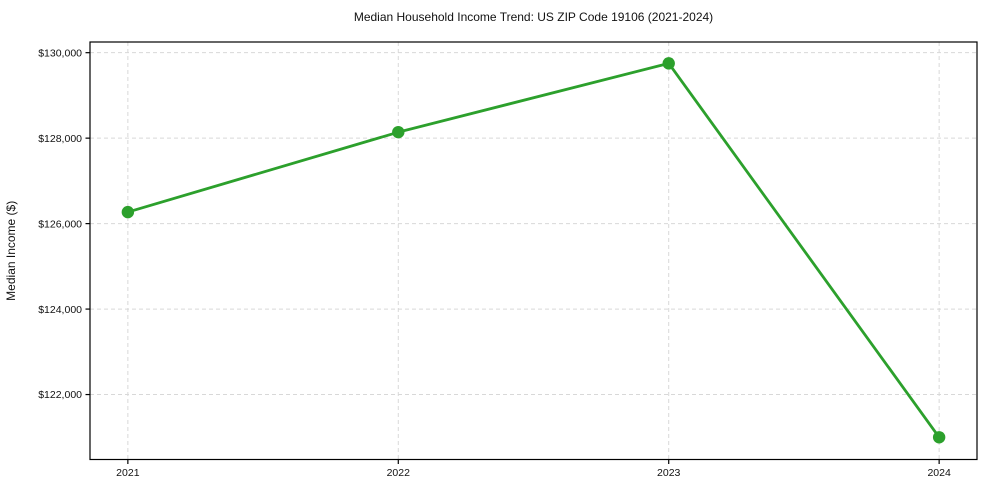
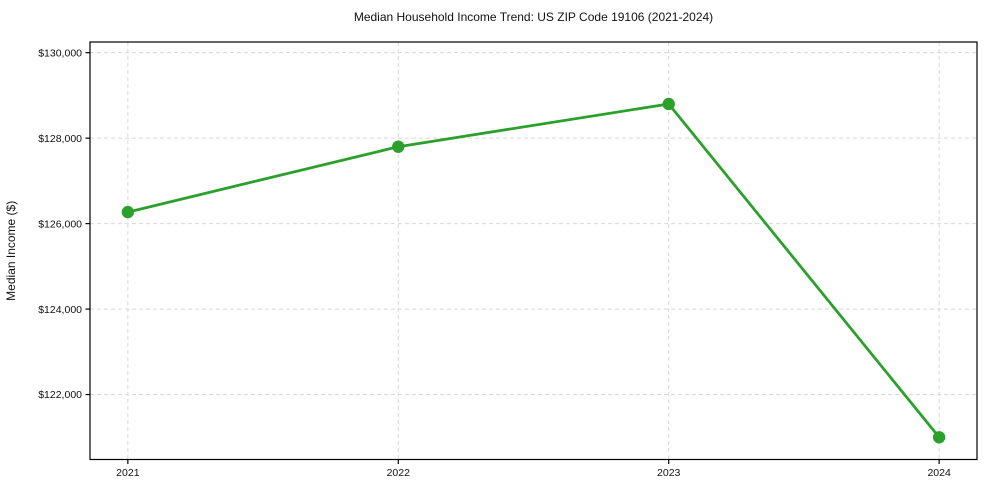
2022: $128100 -> $127800
2023: $129800 -> $128800
